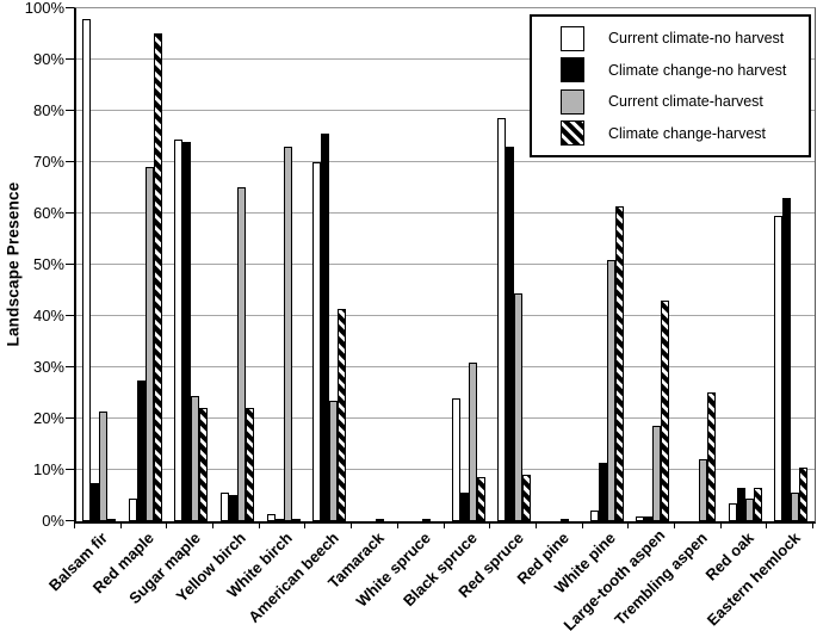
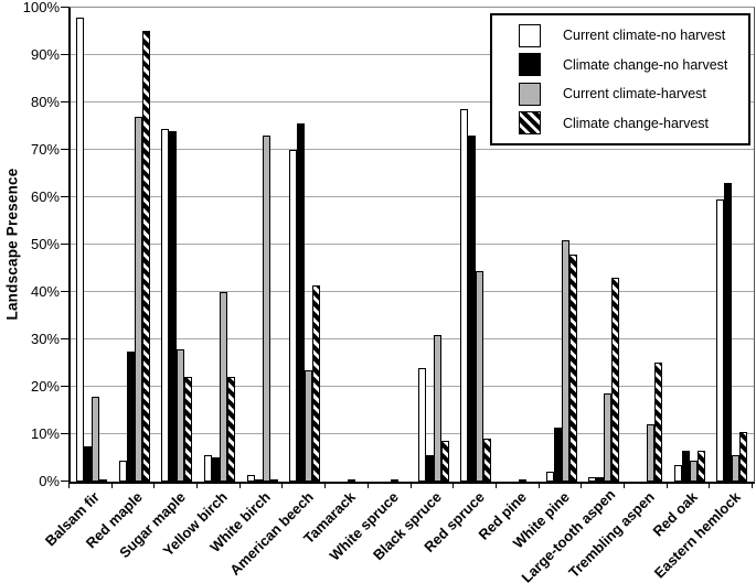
Current climate-harvest/Balsam fir: 22% -> 18%
Current climate-harvest/Red maple: 69% -> 77%
Current climate-harvest/Sugar maple: 24% -> 28%
Current climate-harvest/Yellow birch: 65% -> 40%
Climate change-harvest/White pine: 62% -> 48%
